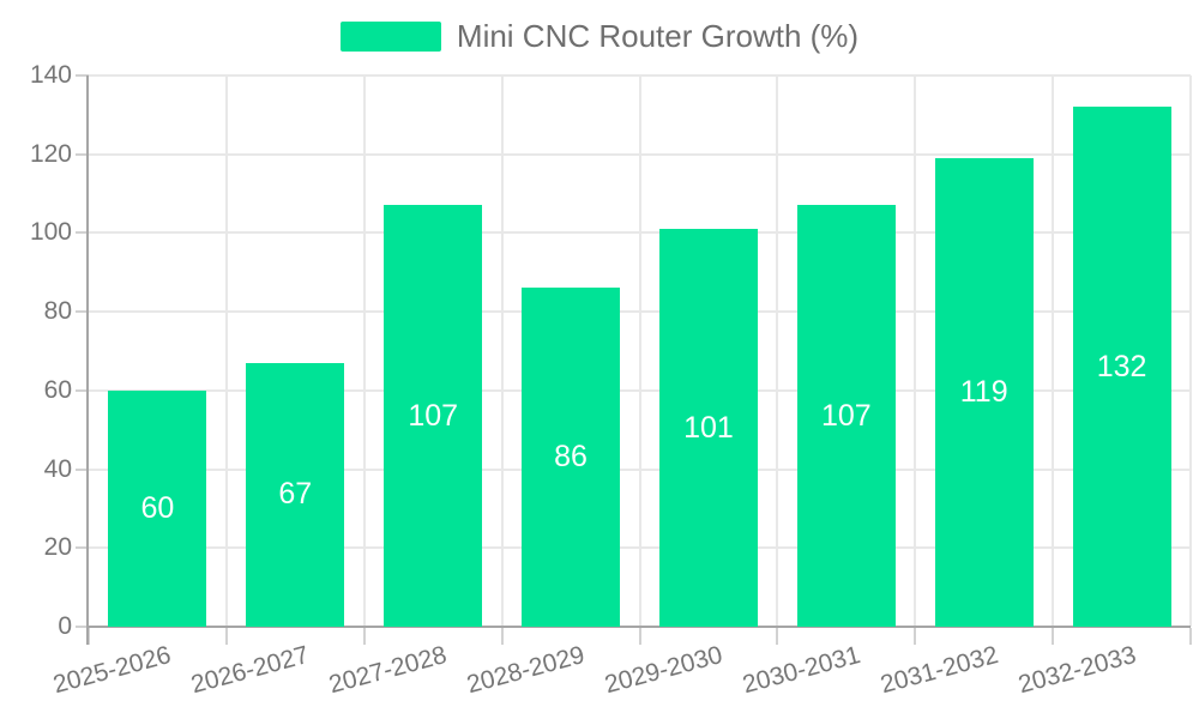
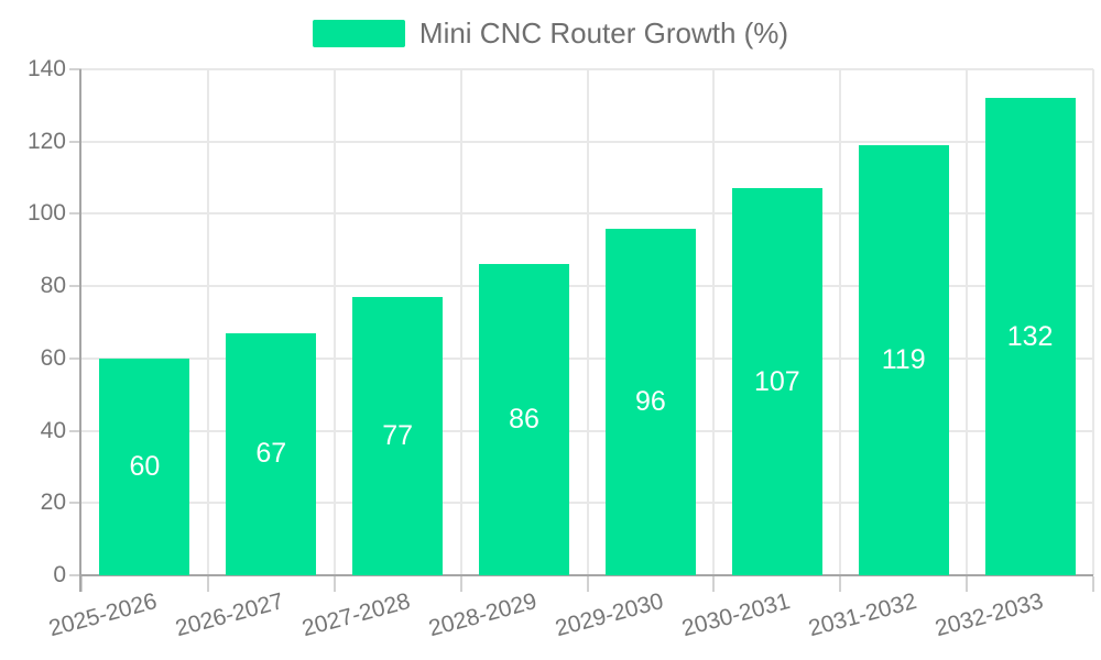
2027-2028: 107 -> 77
2029-2030: 101 -> 96
